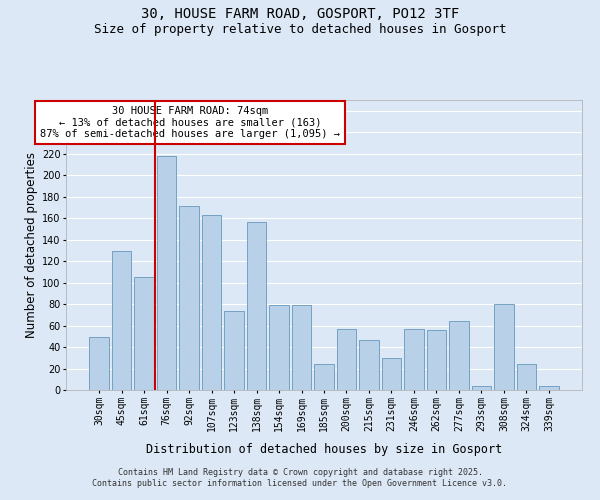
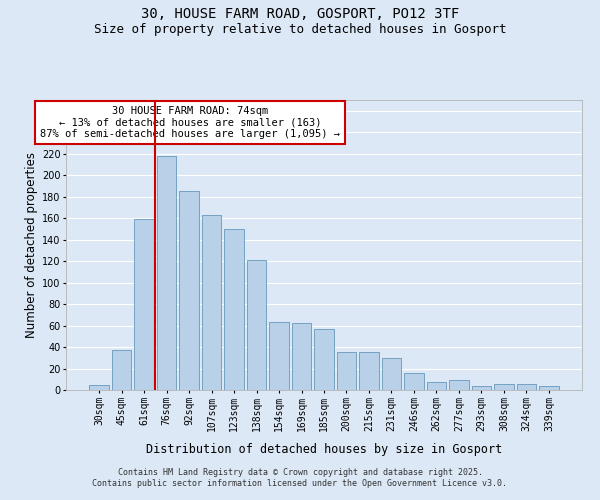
30sqm: 49 -> 5
45sqm: 129 -> 37
61sqm: 105 -> 159
92sqm: 171 -> 185
123sqm: 74 -> 150
138sqm: 156 -> 121
154sqm: 79 -> 63
169sqm: 79 -> 62
185sqm: 24 -> 57
200sqm: 57 -> 35
215sqm: 47 -> 35
246sqm: 57 -> 16
262sqm: 56 -> 7
277sqm: 64 -> 9
308sqm: 80 -> 6
324sqm: 24 -> 6
